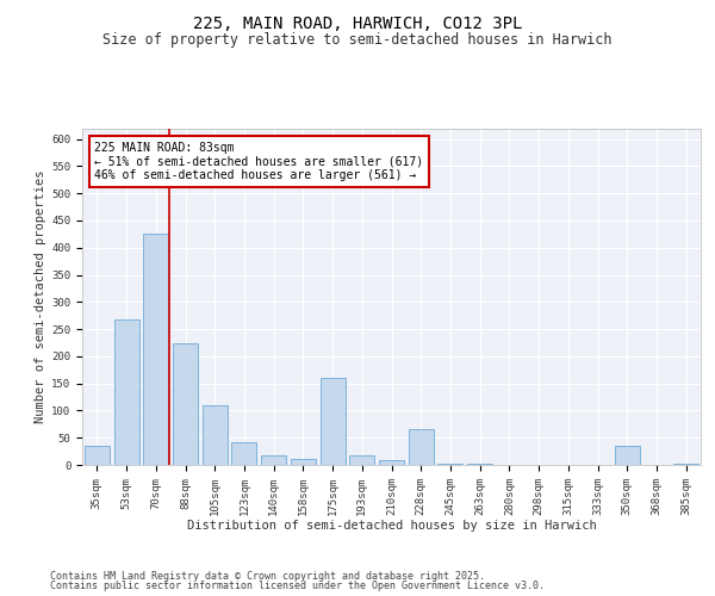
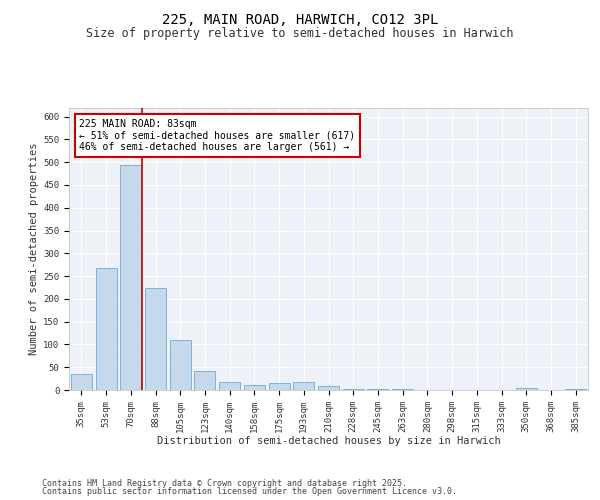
70sqm: 425 -> 493
175sqm: 160 -> 15
228sqm: 65 -> 3
350sqm: 35 -> 4
